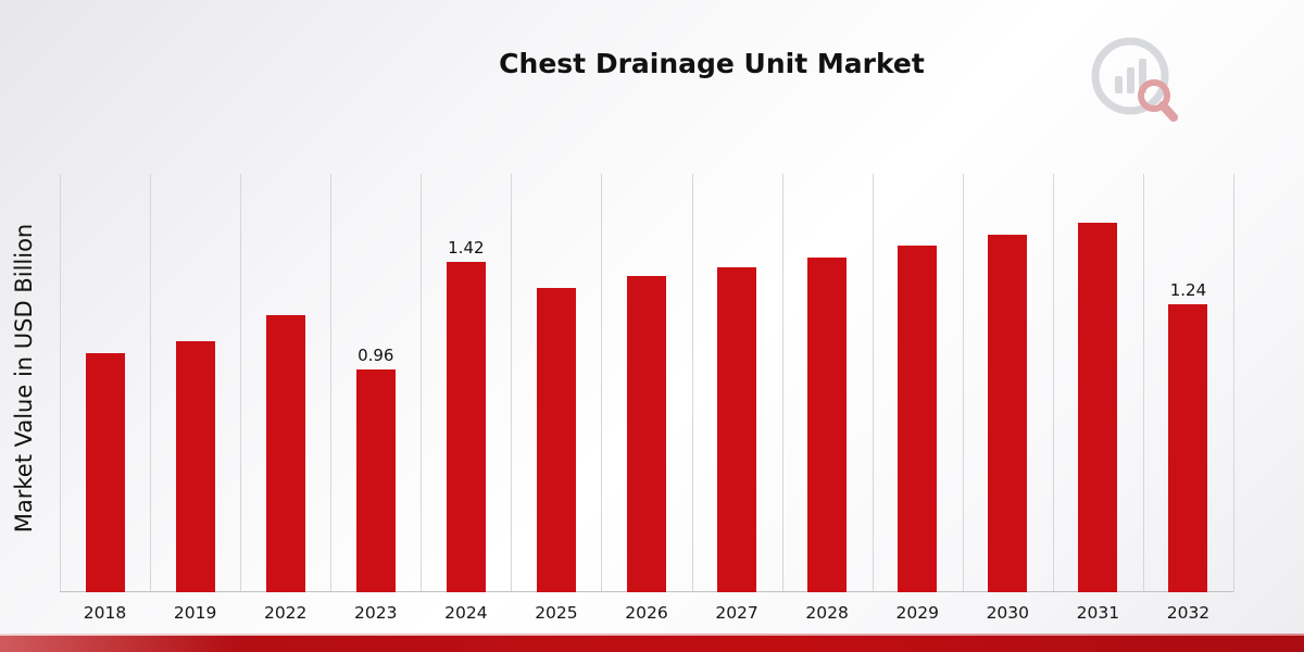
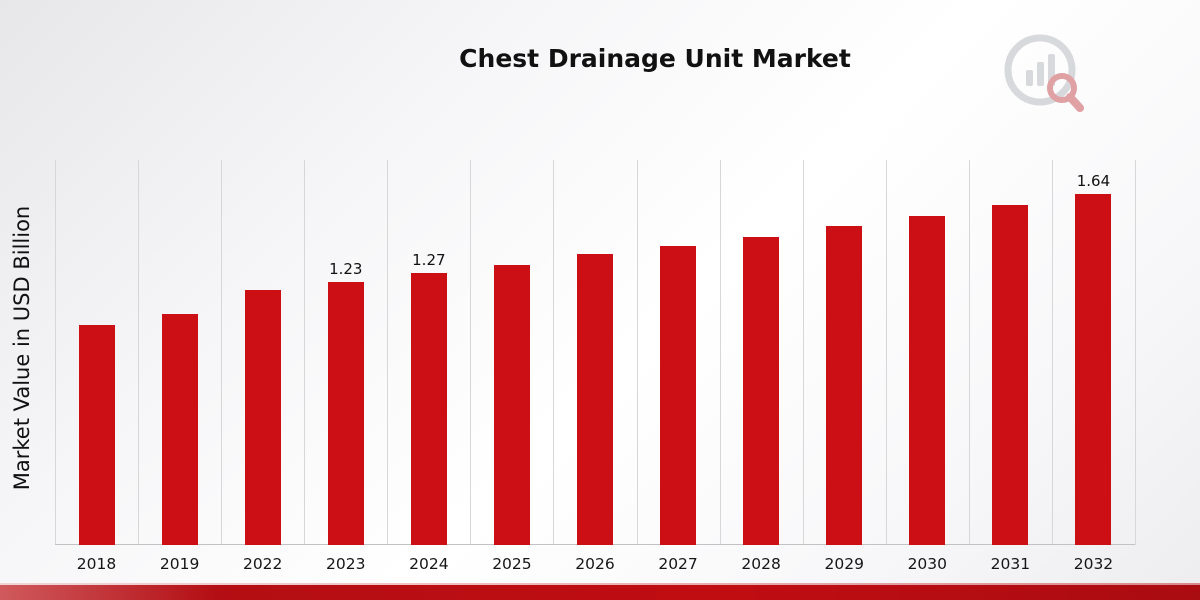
2023: 0.96 -> 1.23
2024: 1.42 -> 1.27
2032: 1.24 -> 1.64
